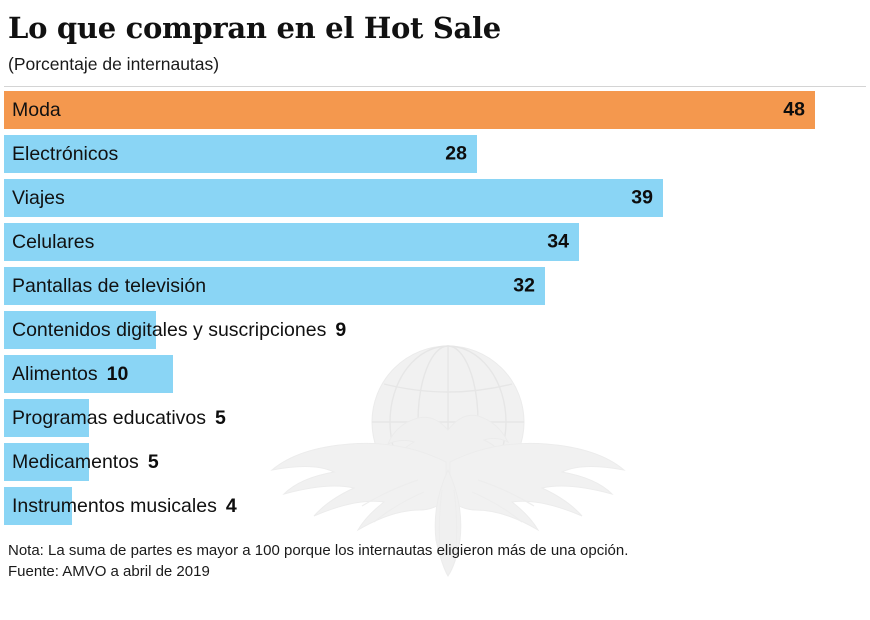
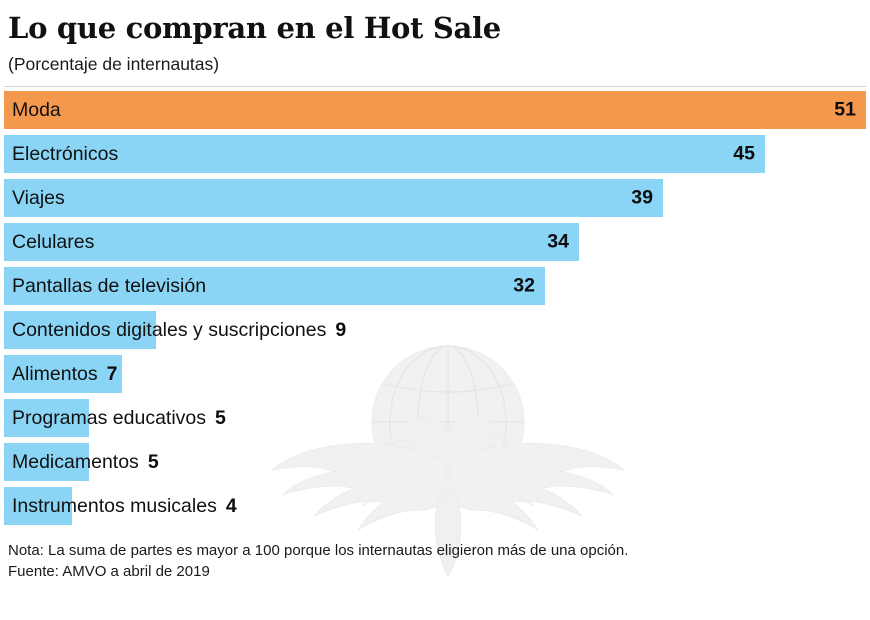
Moda: 48 -> 51
Electrónicos: 28 -> 45
Alimentos: 10 -> 7
